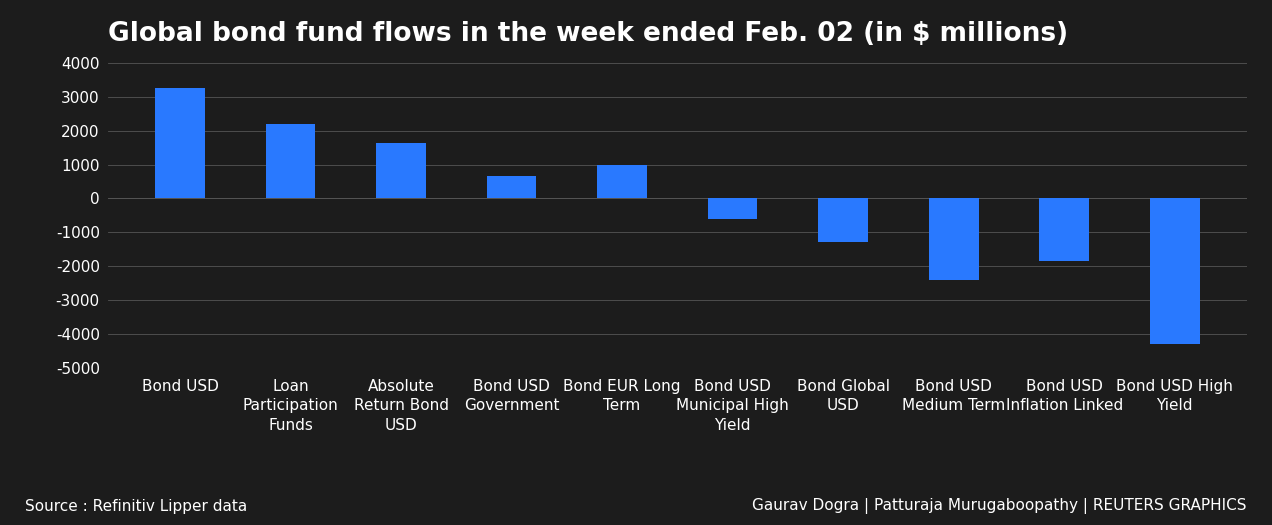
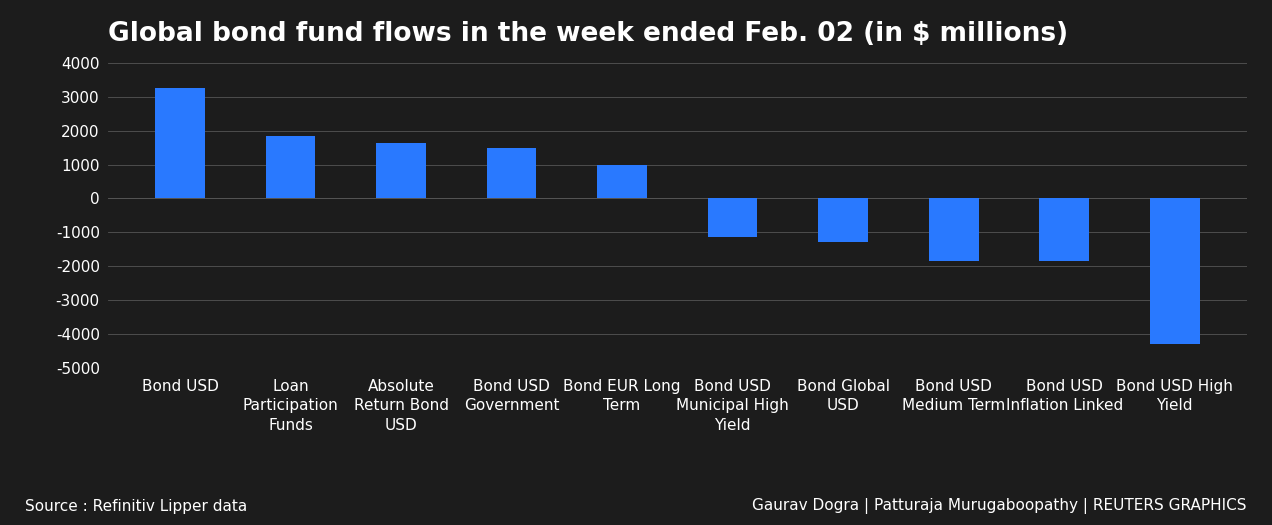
Loan Participation Funds: 2200 -> 1850
Bond USD Government: 650 -> 1500
Bond USD Municipal High Yield: -600 -> -1150
Bond USD Medium Term: -2400 -> -1850
